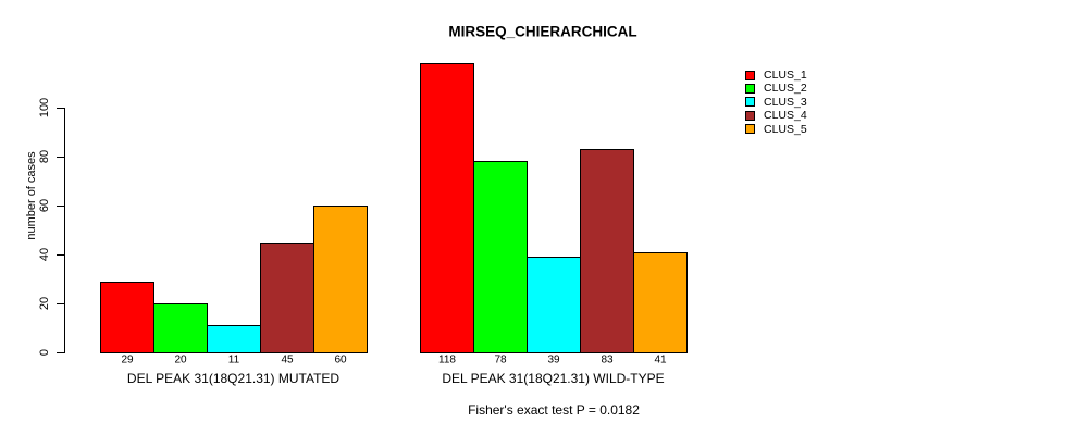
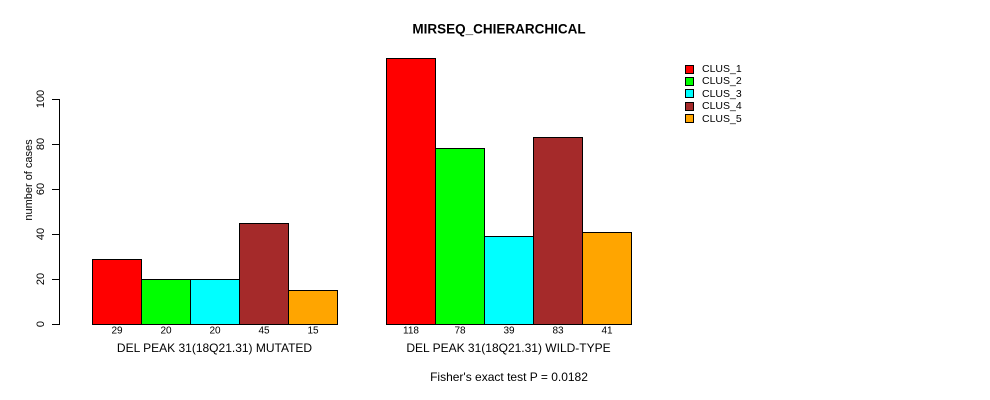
CLUS_3/DEL PEAK 31(18Q21.31) MUTATED: 11 -> 20
CLUS_5/DEL PEAK 31(18Q21.31) MUTATED: 60 -> 15
